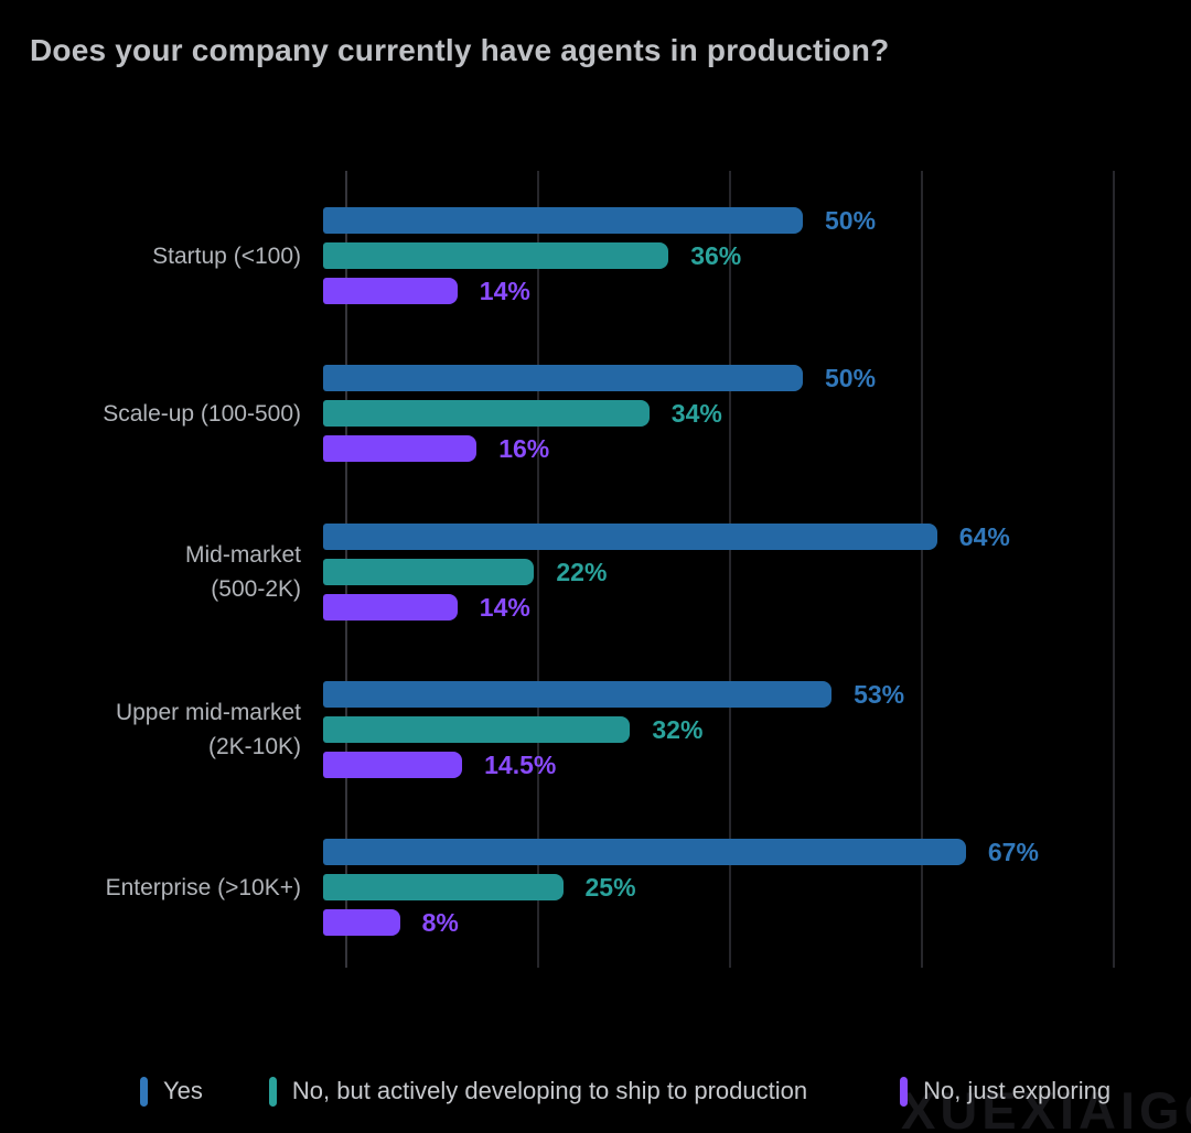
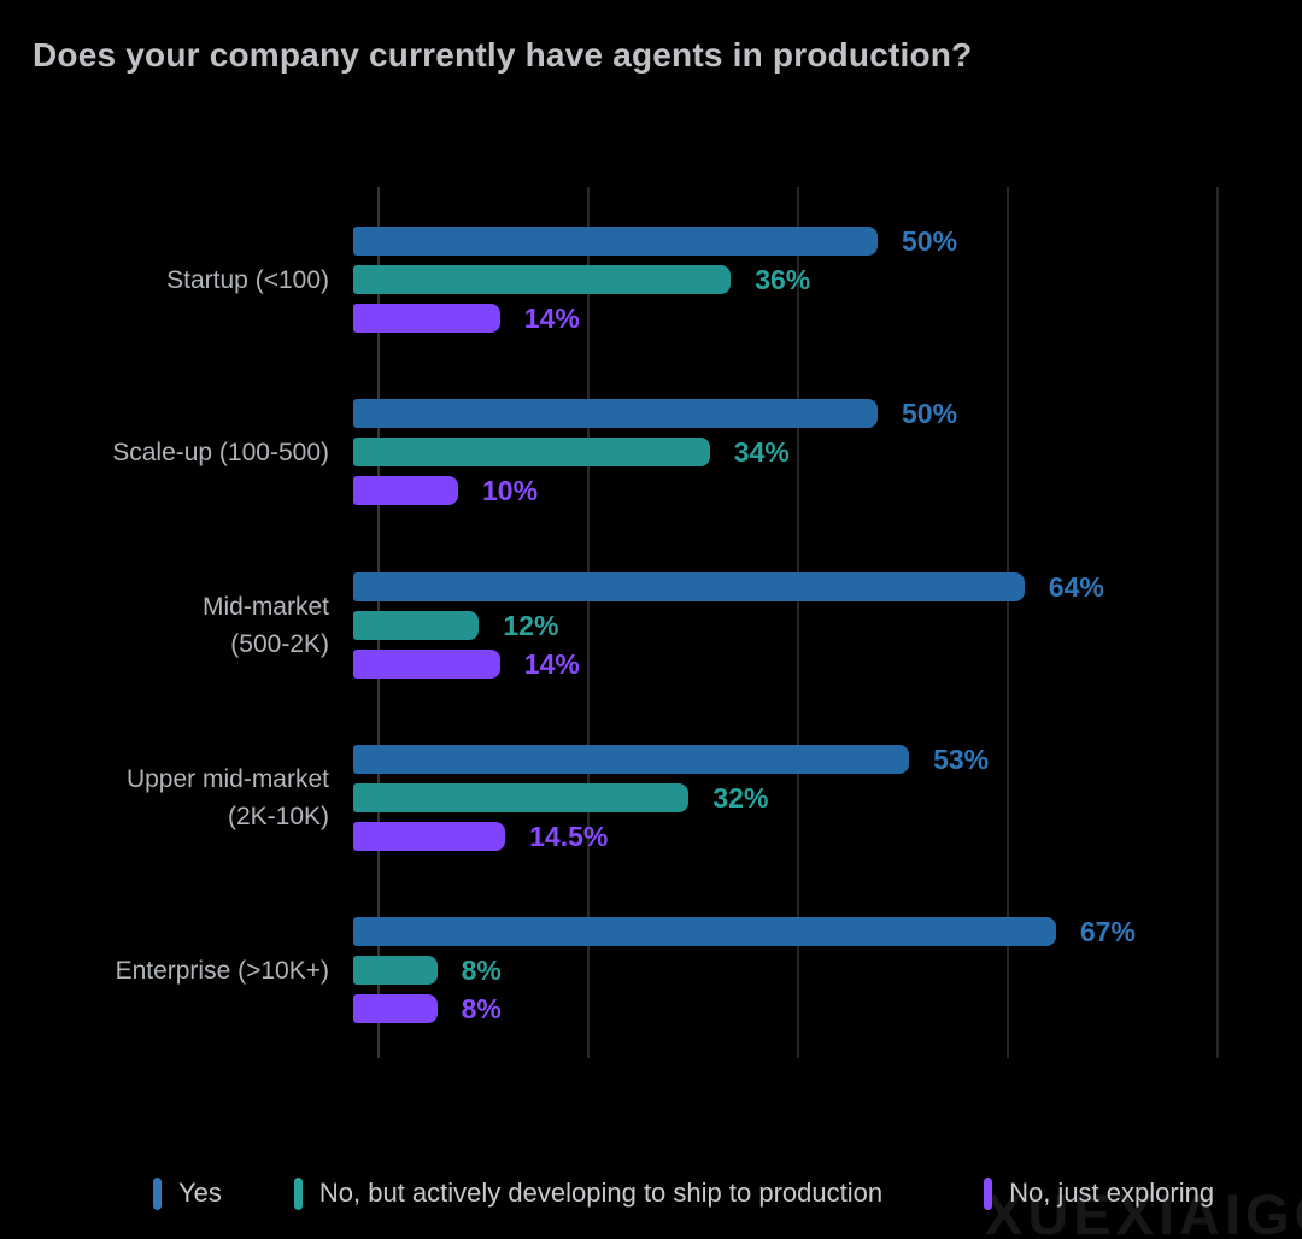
No, just exploring/Scale-up (100-500): 16% -> 10%
No, but actively developing to ship to production/Mid-market (500-2K): 22% -> 12%
No, but actively developing to ship to production/Enterprise (>10K+): 25% -> 8%
